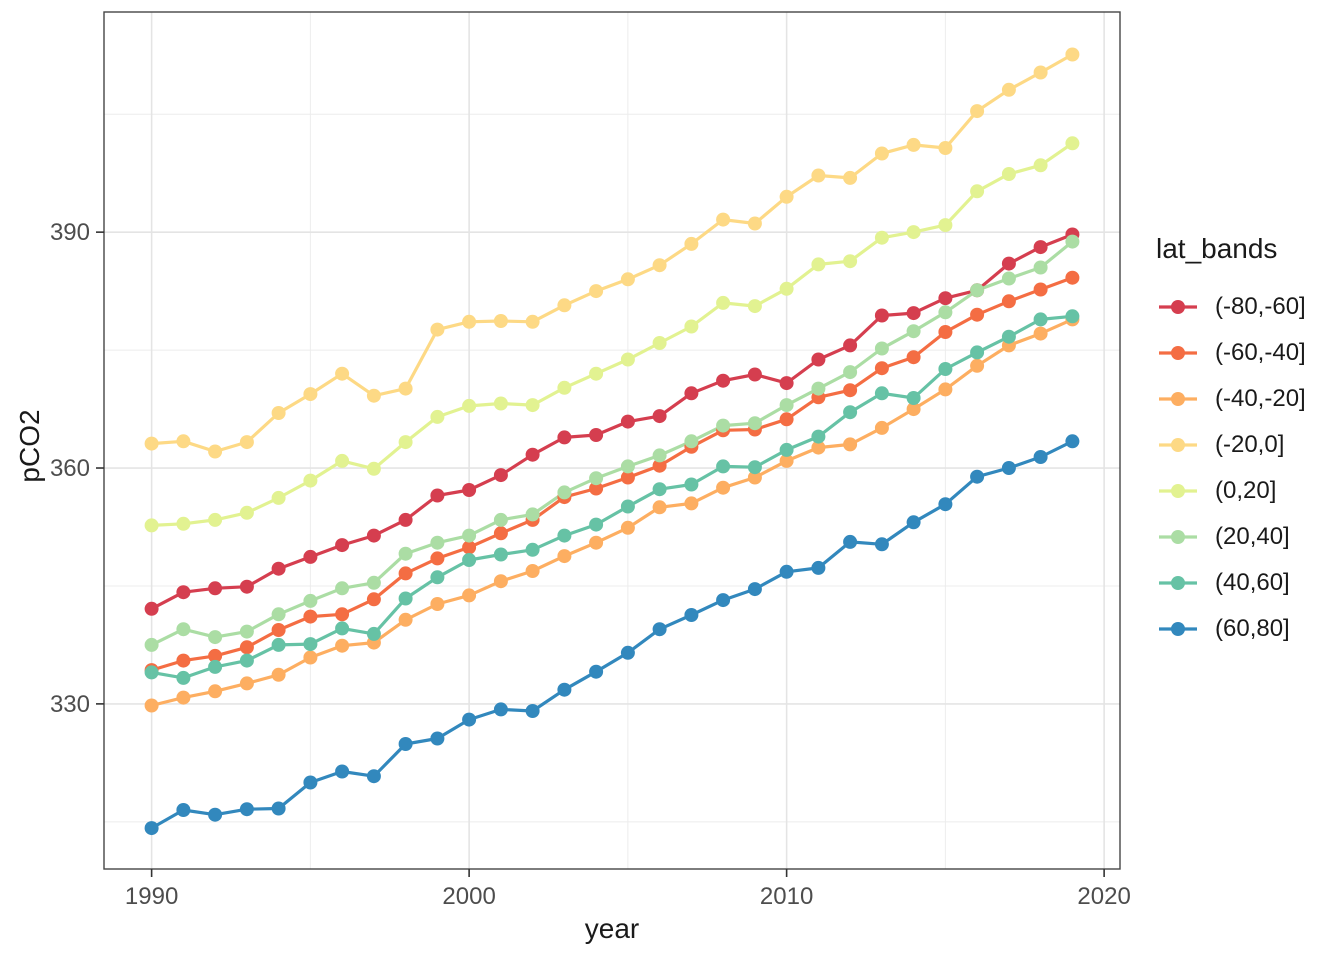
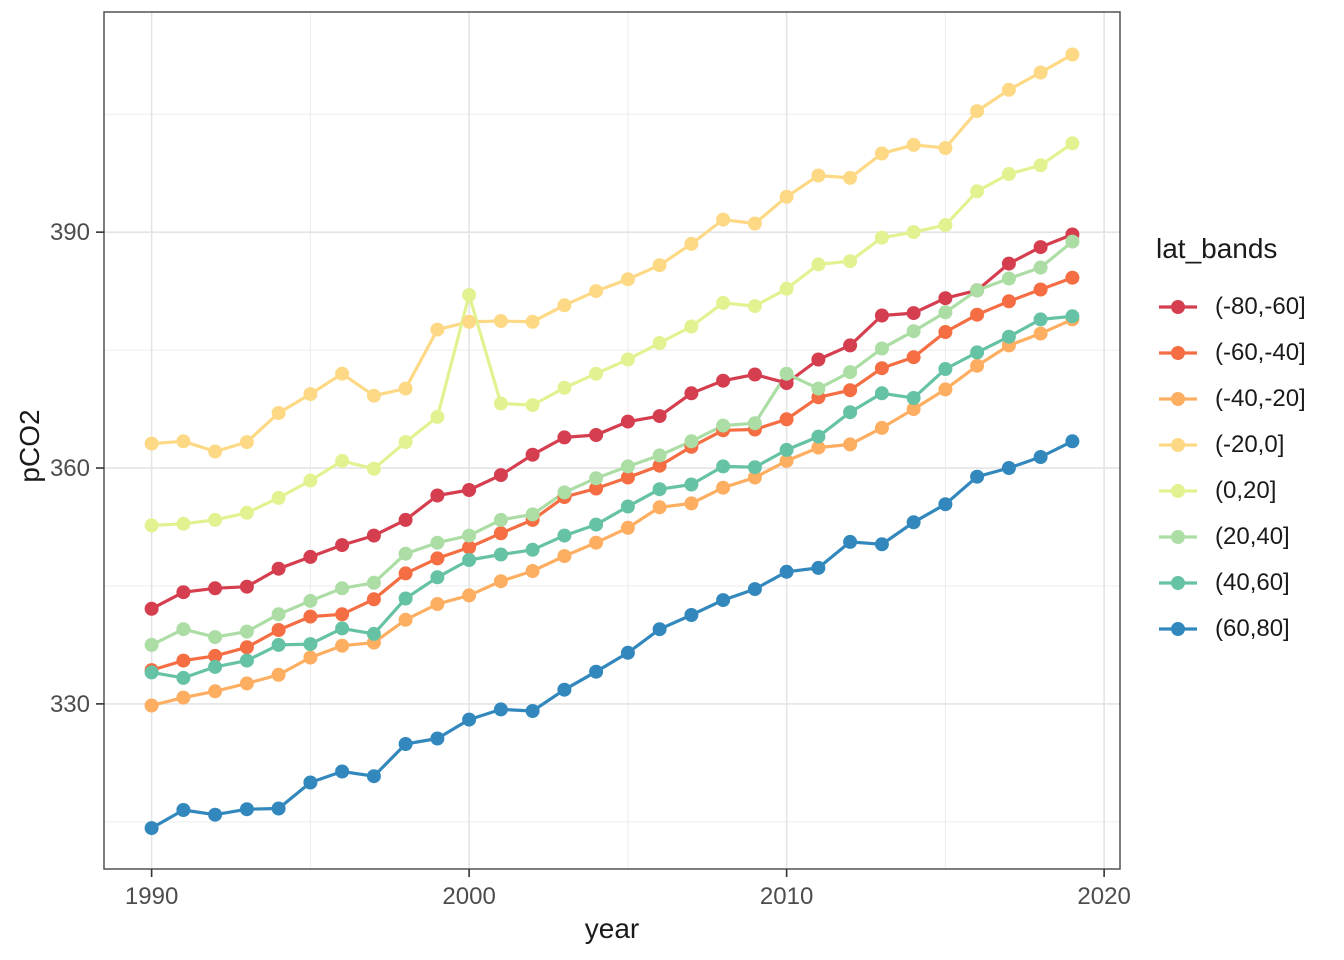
(0,20]/2000: 368 -> 382
(20,40]/2010: 368 -> 372
